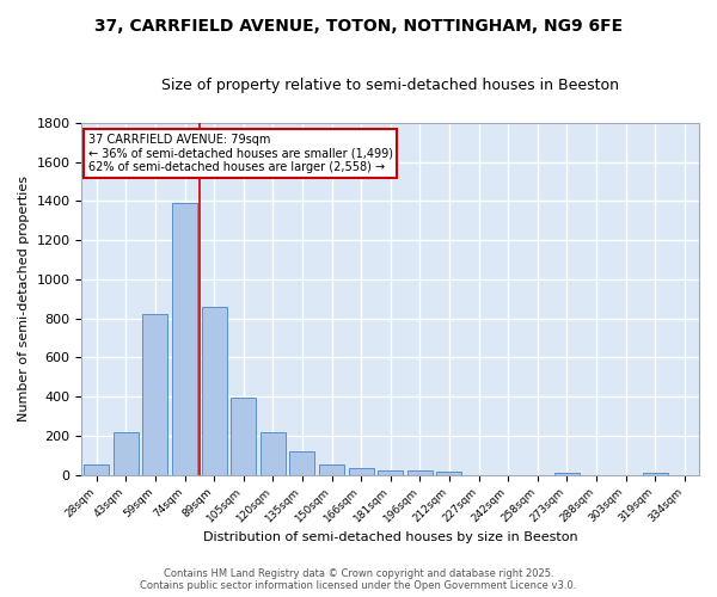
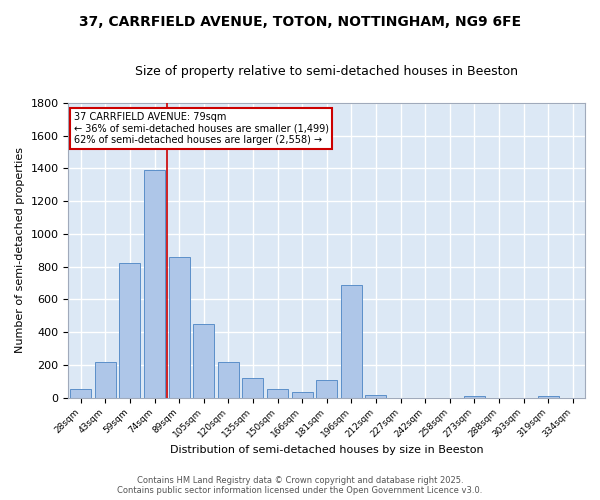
105sqm: 400 -> 450
181sqm: 20 -> 110
196sqm: 20 -> 690
